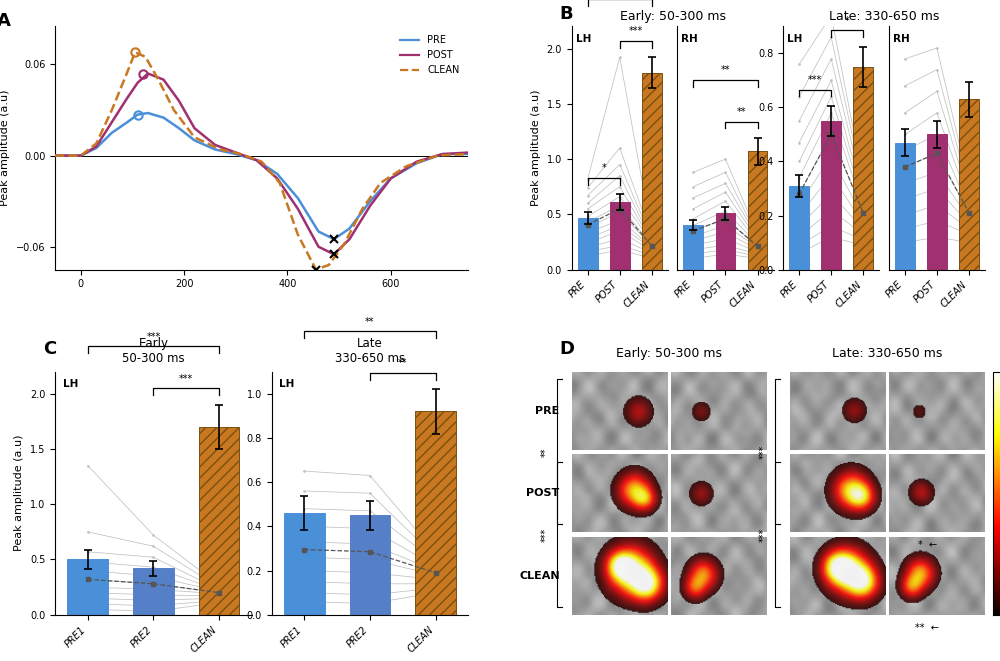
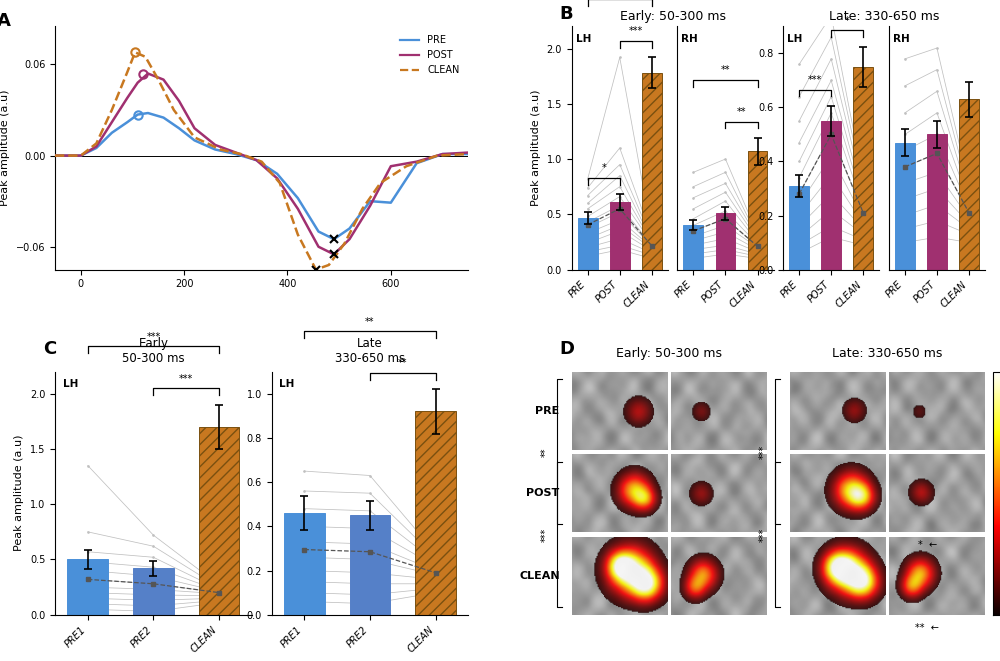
PRE/600: -0.015 -> -0.031
POST/600: -0.015 -> -0.007
